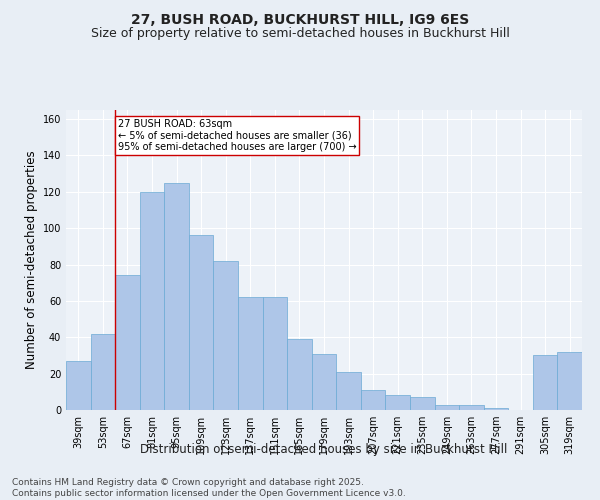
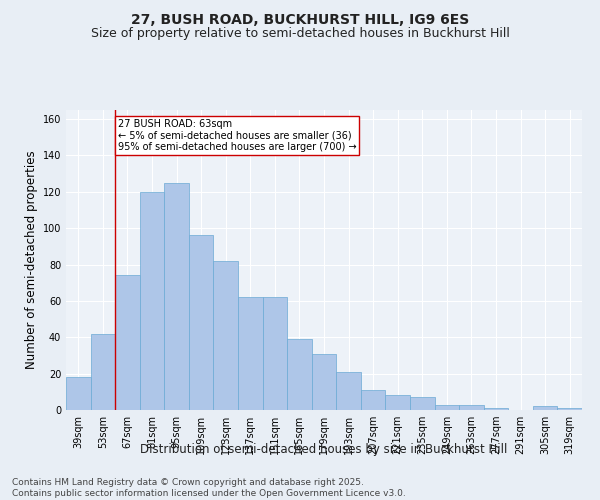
39sqm: 27 -> 18
305sqm: 30 -> 2
319sqm: 32 -> 1
